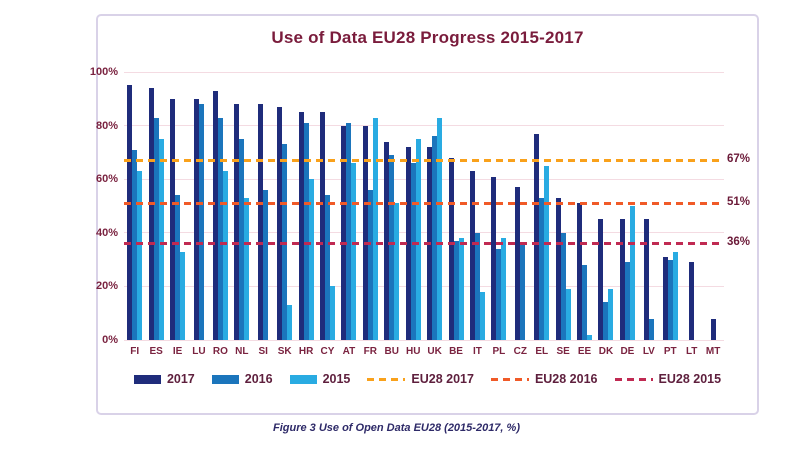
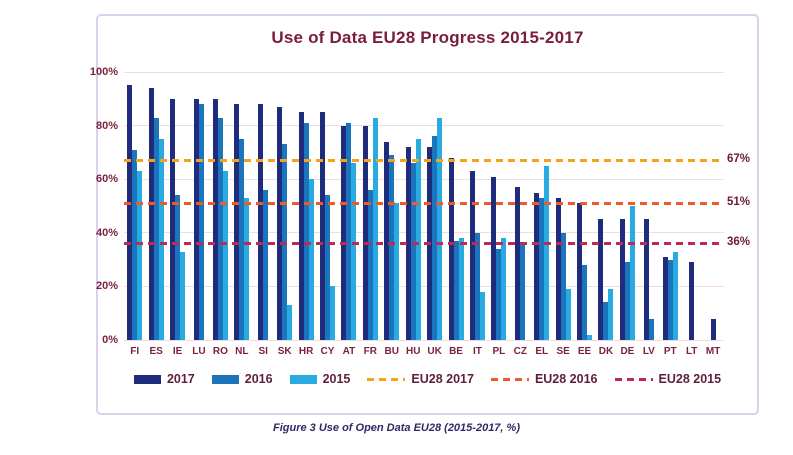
2017/RO: 93% -> 90%
2017/EL: 77% -> 55%
